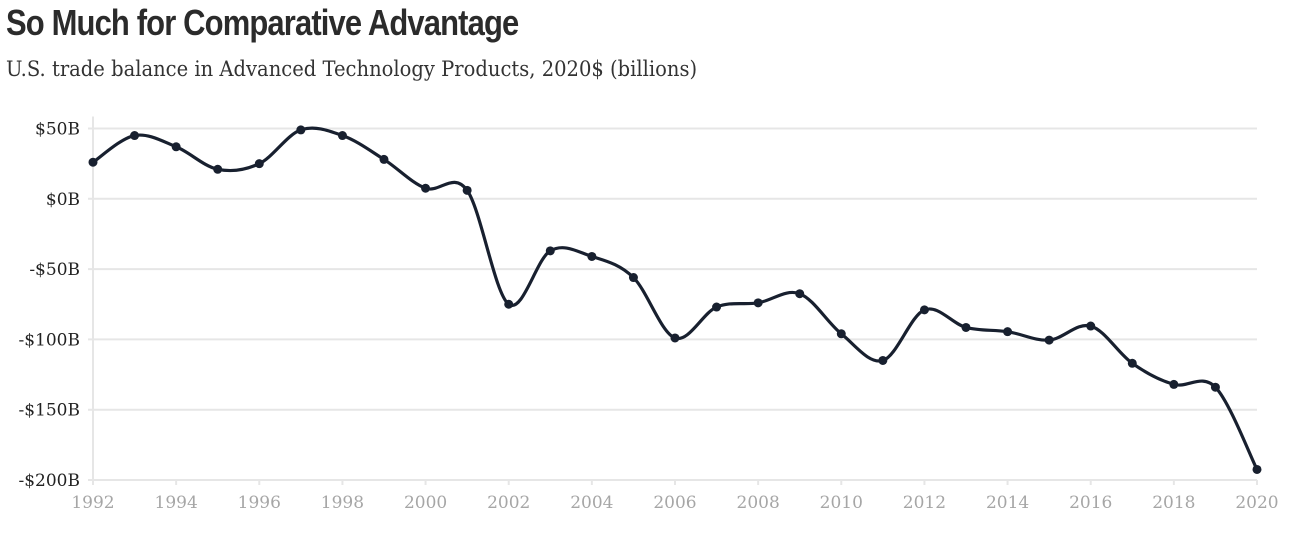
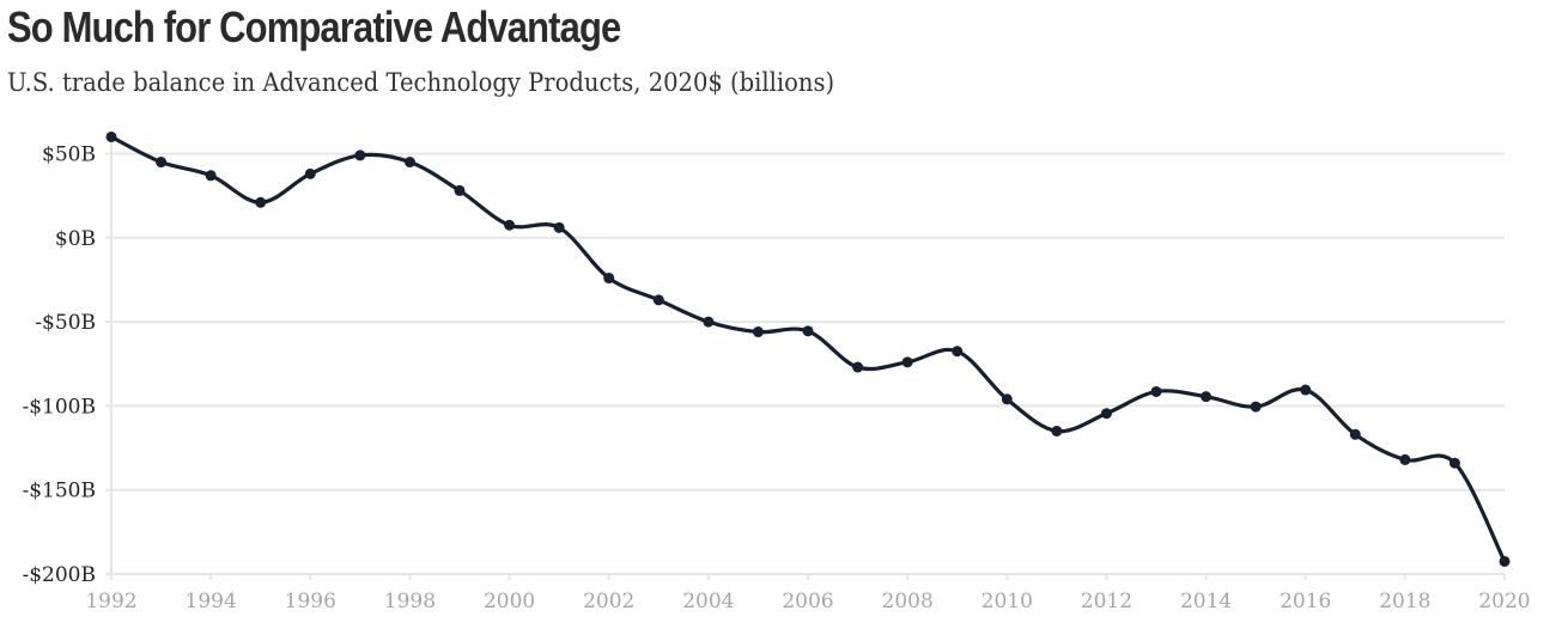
1992: $26B -> $60B
1996: $25B -> $38B
2002: -$75B -> -$24B
2004: -$41B -> -$50B
2006: -$99B -> -$56B
2012: -$79B -> -$104B
